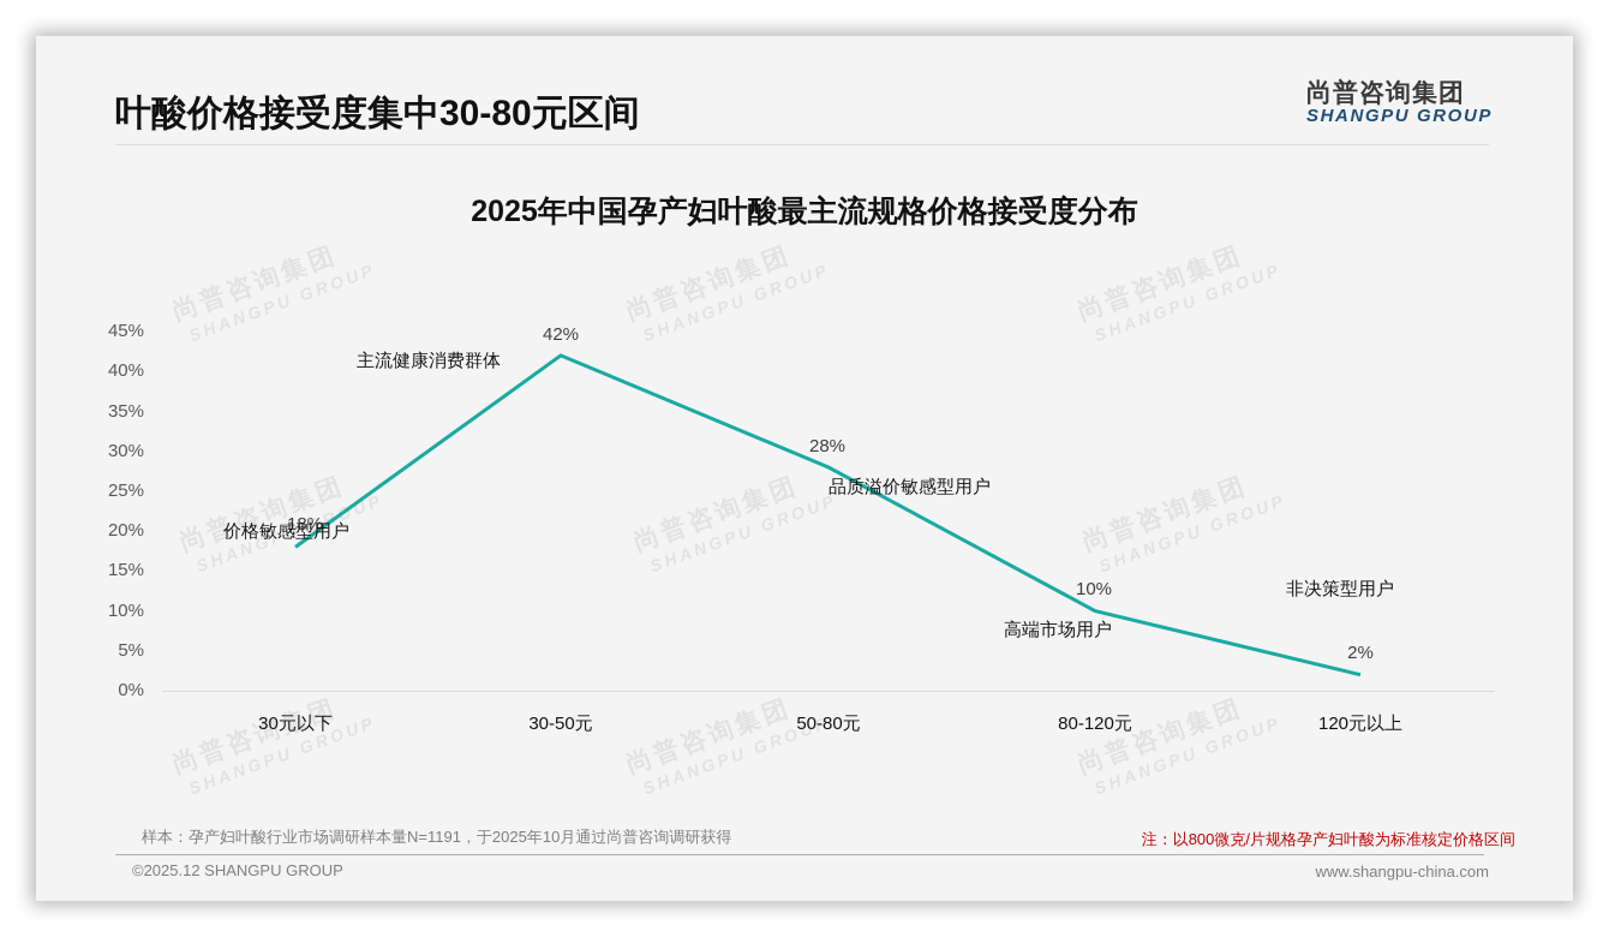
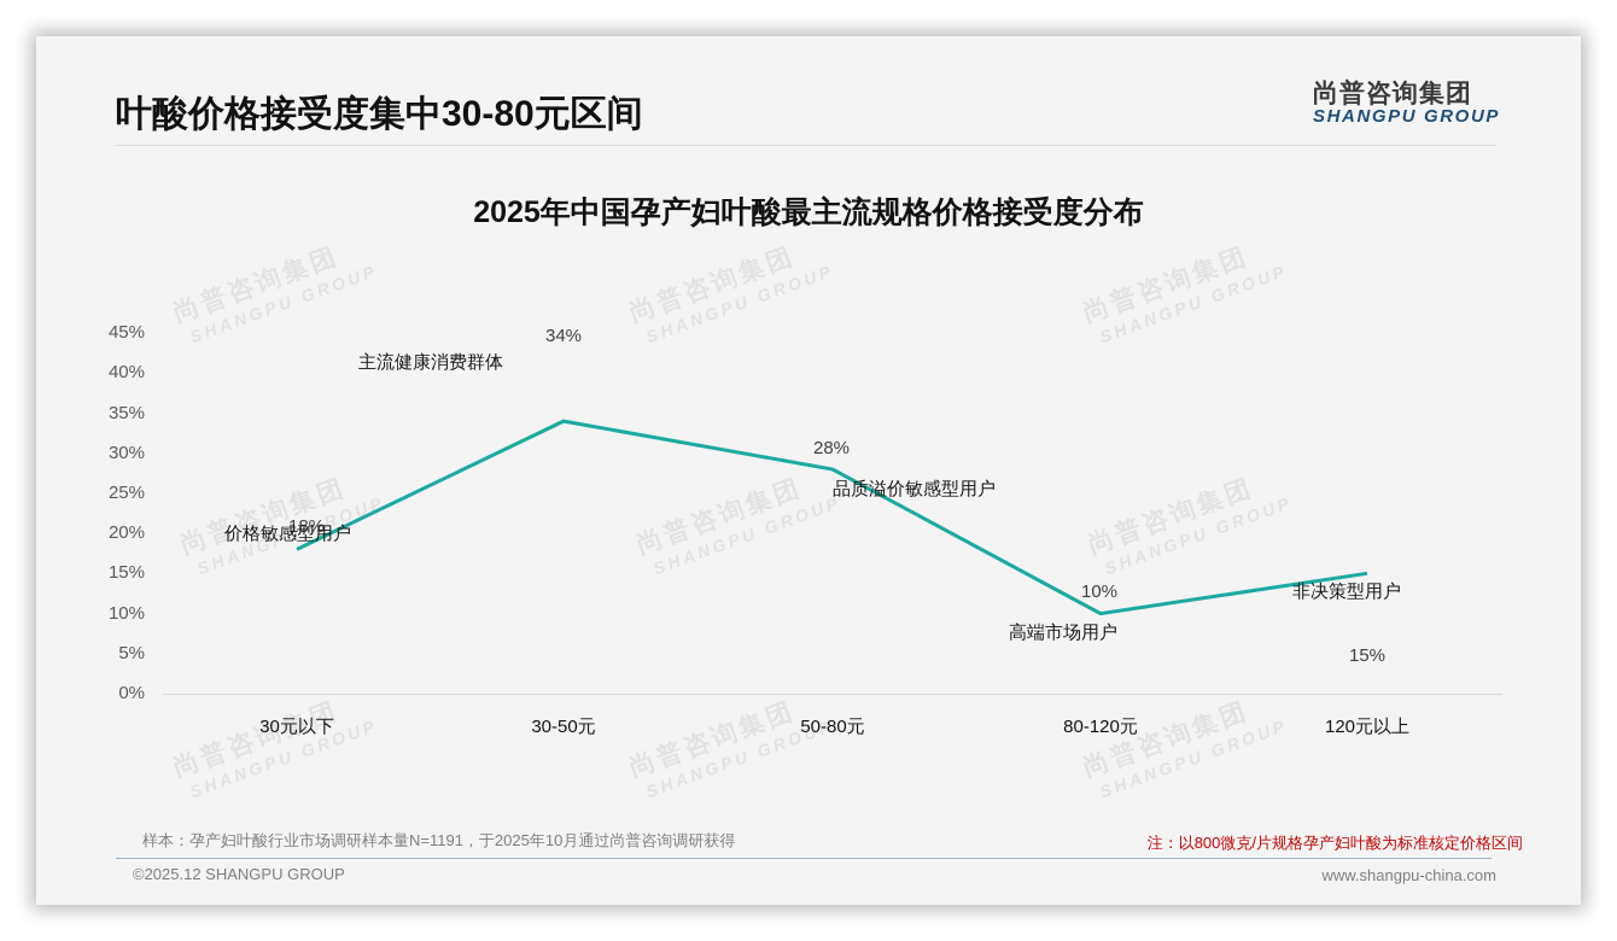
30-50元: 42% -> 34%
120元以上: 2% -> 15%
